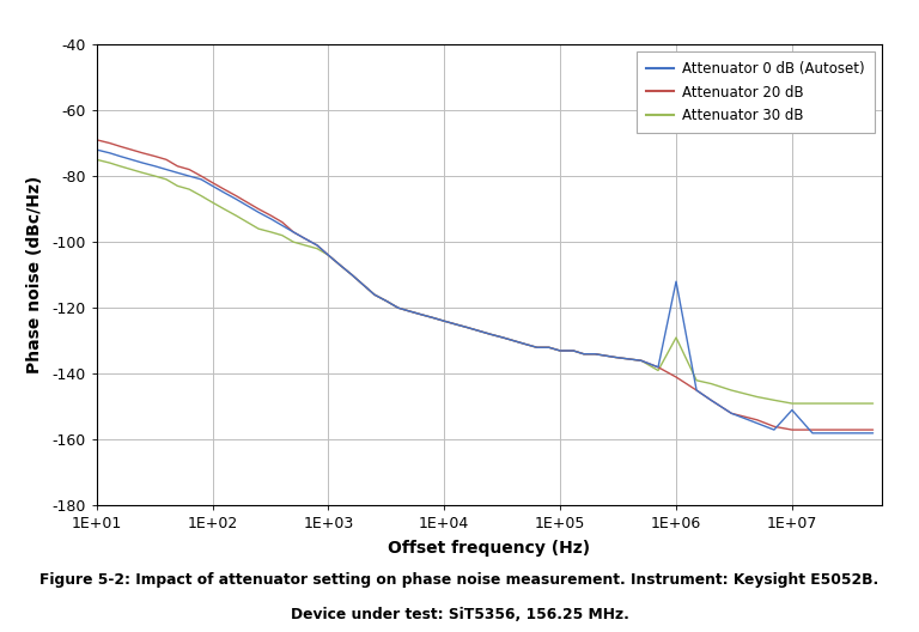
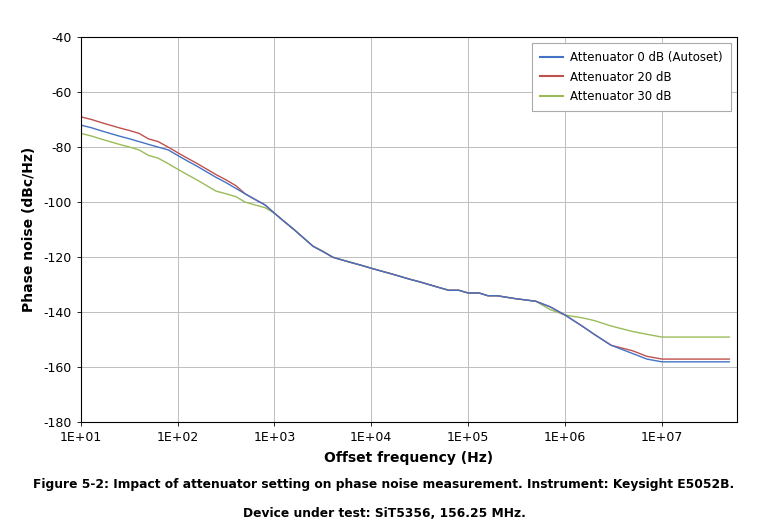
Attenuator 0 dB (Autoset)/1E+06: -112 -> -141
Attenuator 30 dB/1E+06: -129 -> -141
Attenuator 0 dB (Autoset)/1E+07: -151 -> -158
